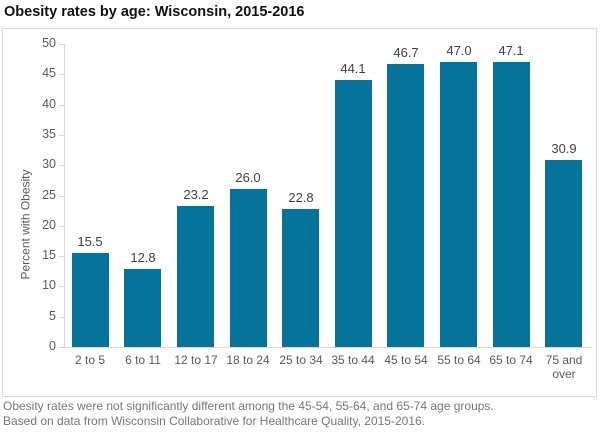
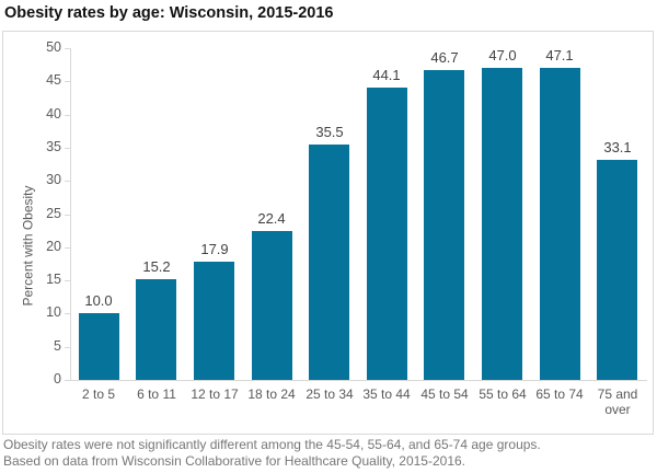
2 to 5: 15.5 -> 10.0
6 to 11: 12.8 -> 15.2
12 to 17: 23.2 -> 17.9
18 to 24: 26.0 -> 22.4
25 to 34: 22.8 -> 35.5
75 and over: 30.9 -> 33.1
